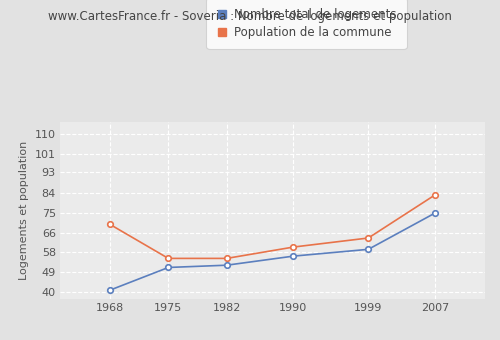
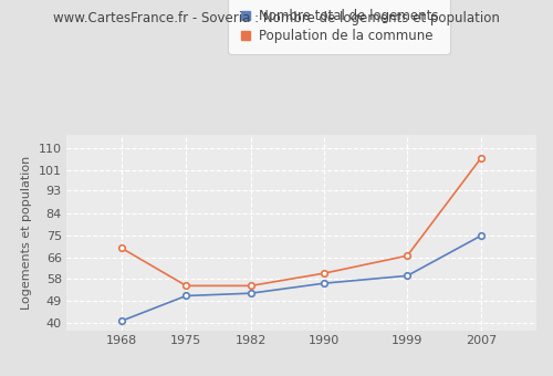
Population de la commune/1999: 64 -> 67
Population de la commune/2007: 83 -> 106
